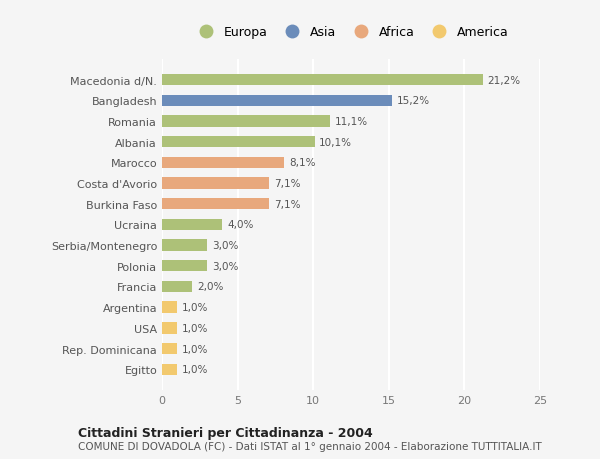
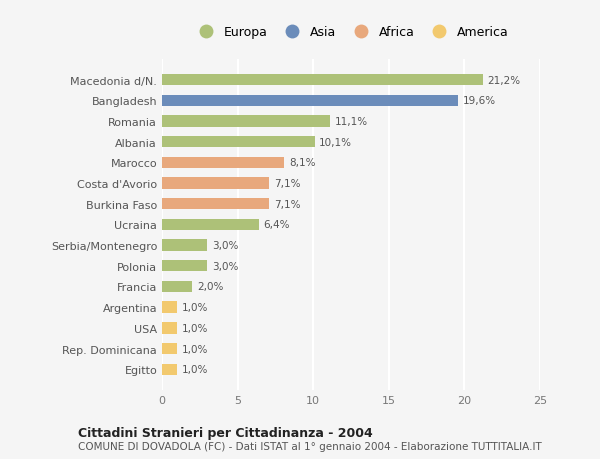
Bangladesh: 15,2% -> 19,6%
Ucraina: 4,0% -> 6,4%
